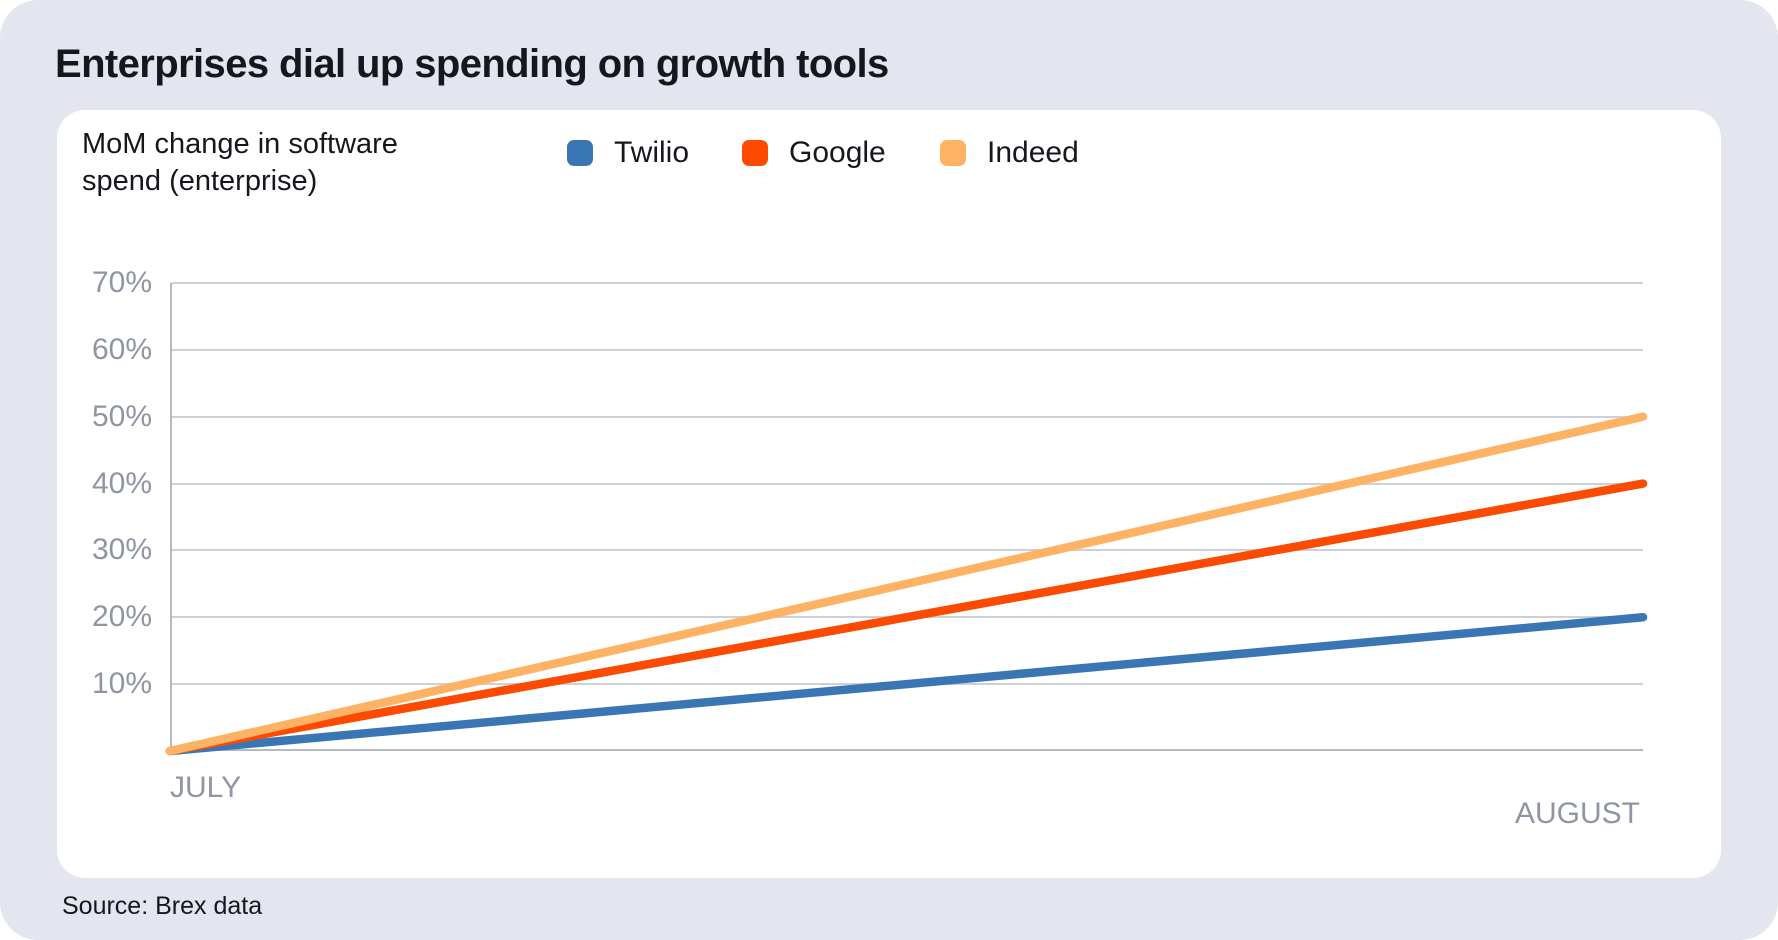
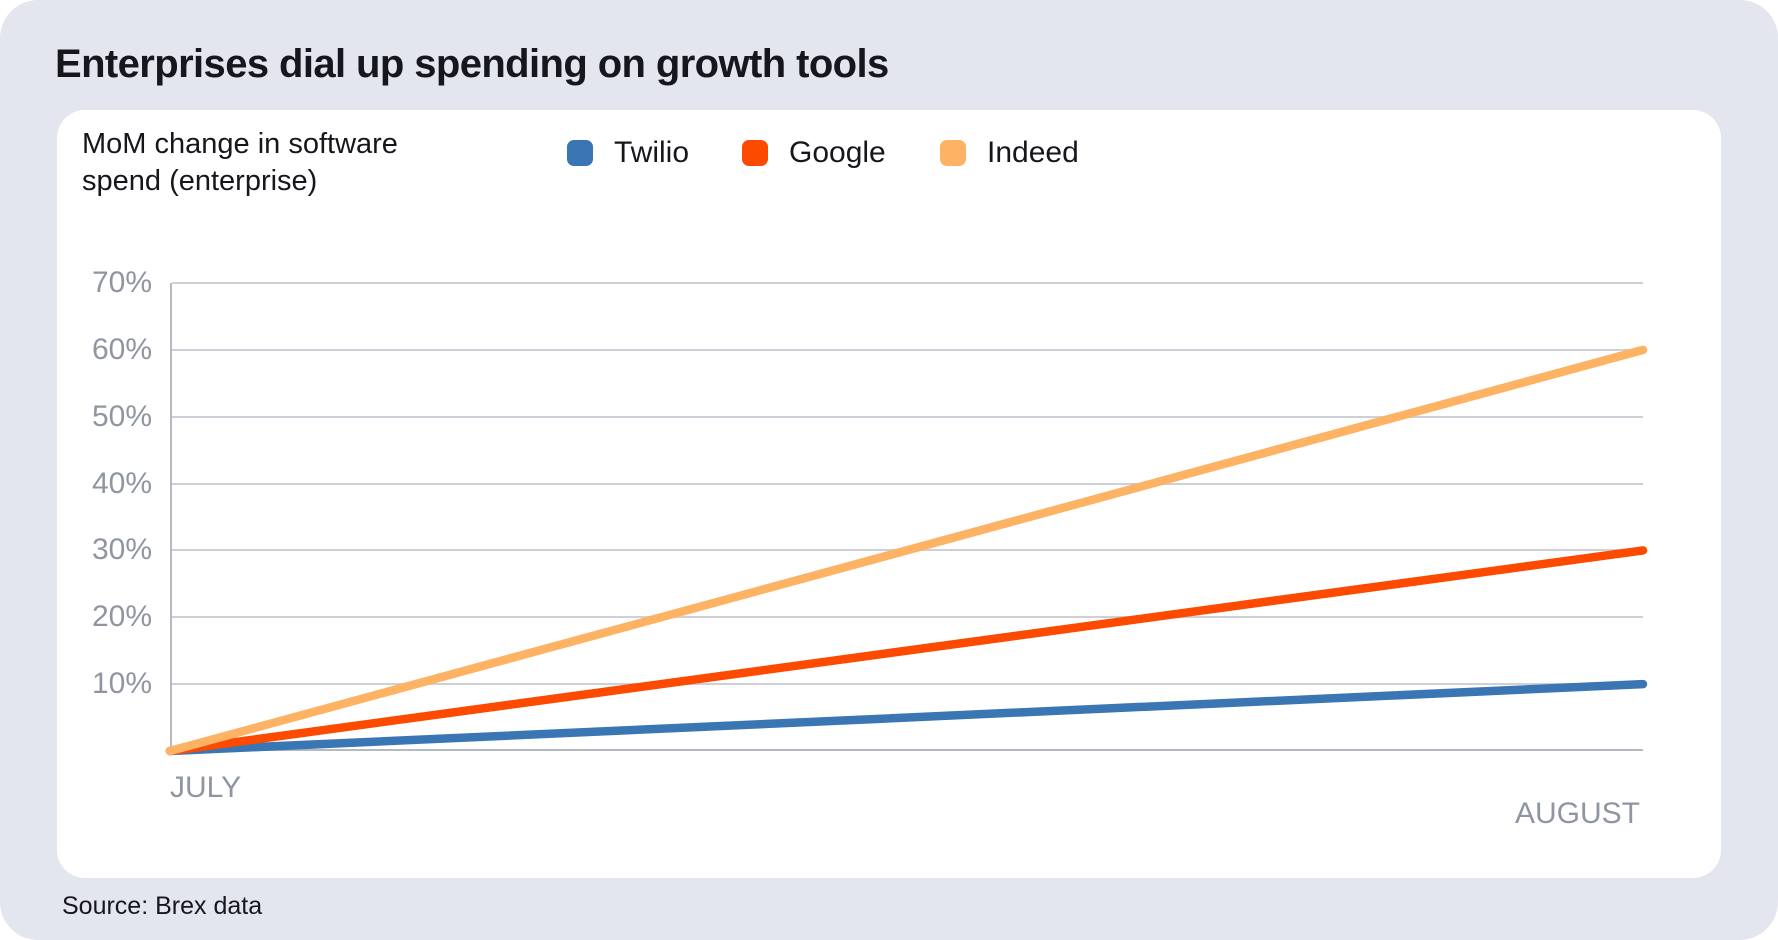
Twilio/AUGUST: 20% -> 10%
Google/AUGUST: 40% -> 30%
Indeed/AUGUST: 50% -> 60%
